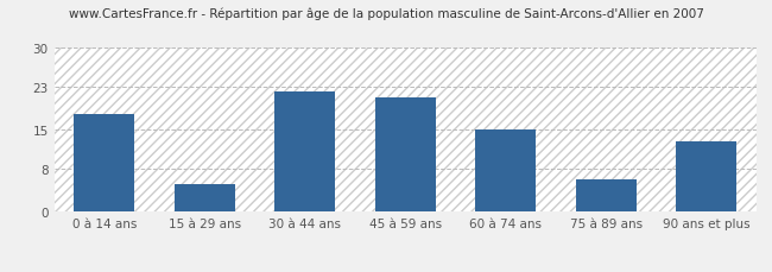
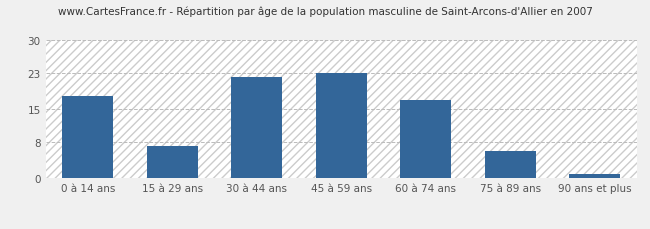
15 à 29 ans: 5 -> 7
45 à 59 ans: 21 -> 23
60 à 74 ans: 15 -> 17
90 ans et plus: 13 -> 1
